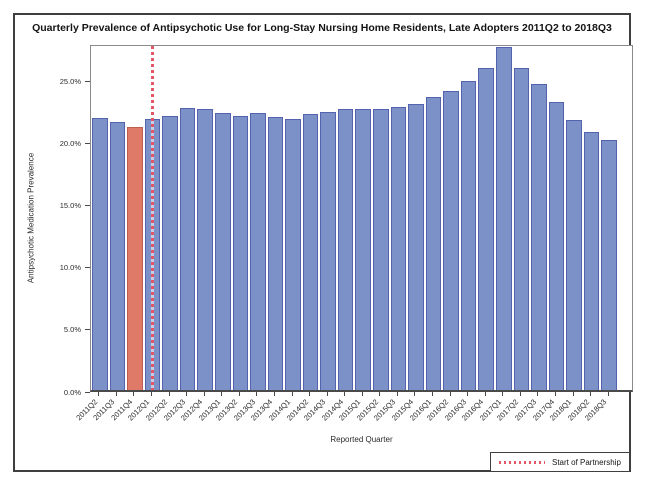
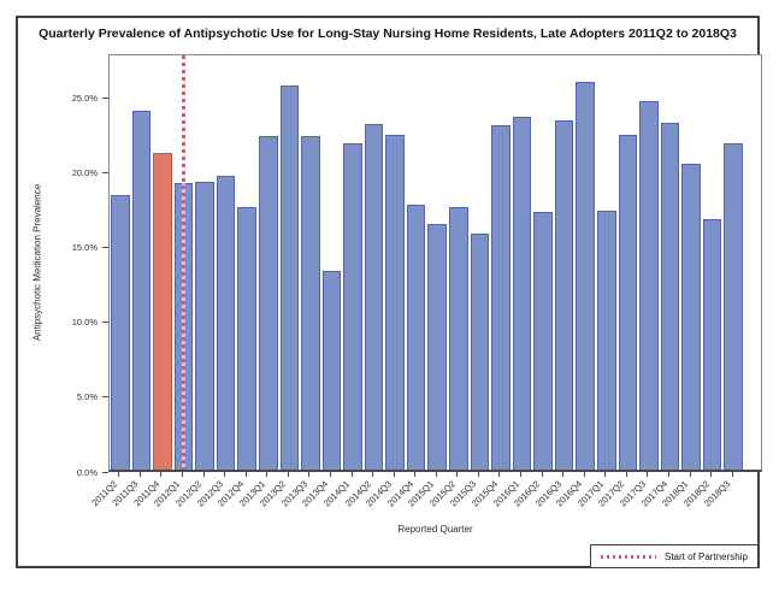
2011Q2: 22.1% -> 18.5%
2011Q3: 21.8% -> 24.2%
2012Q1: 22.0% -> 19.3%
2012Q2: 22.3% -> 19.4%
2012Q3: 22.9% -> 19.8%
2012Q4: 22.8% -> 17.7%
2013Q2: 22.3% -> 25.9%
2013Q4: 22.2% -> 13.4%
2014Q2: 22.4% -> 23.3%
2014Q4: 22.8% -> 17.9%
2015Q1: 22.8% -> 16.6%
2015Q2: 22.8% -> 17.7%
2015Q3: 23.0% -> 15.9%
2016Q2: 24.3% -> 17.4%
2016Q3: 25.1% -> 23.6%
2017Q1: 27.9% -> 17.5%
2017Q2: 26.2% -> 22.6%
2018Q1: 21.9% -> 20.6%
2018Q2: 21.0% -> 16.9%
2018Q3: 20.3% -> 22.0%
